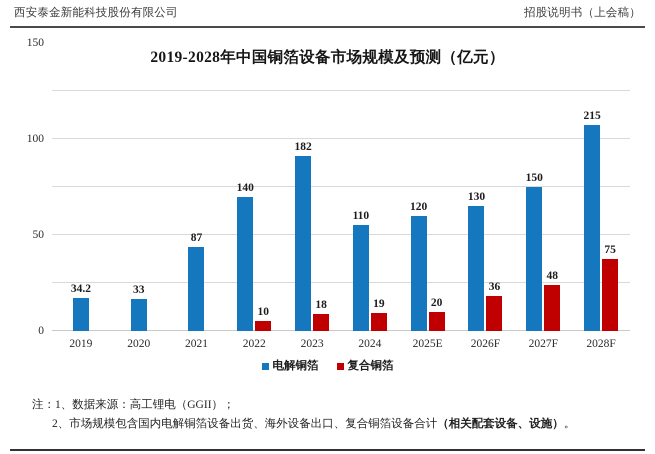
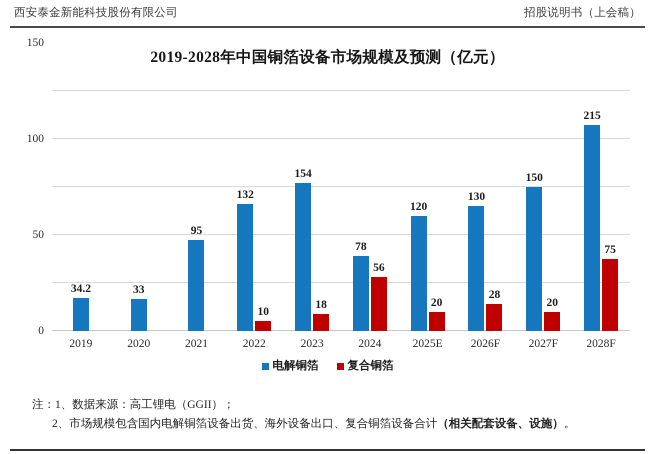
电解铜箔/2021: 87 -> 95
电解铜箔/2022: 140 -> 132
电解铜箔/2023: 182 -> 154
电解铜箔/2024: 110 -> 78
复合铜箔/2024: 19 -> 56
复合铜箔/2026F: 36 -> 28
复合铜箔/2027F: 48 -> 20
